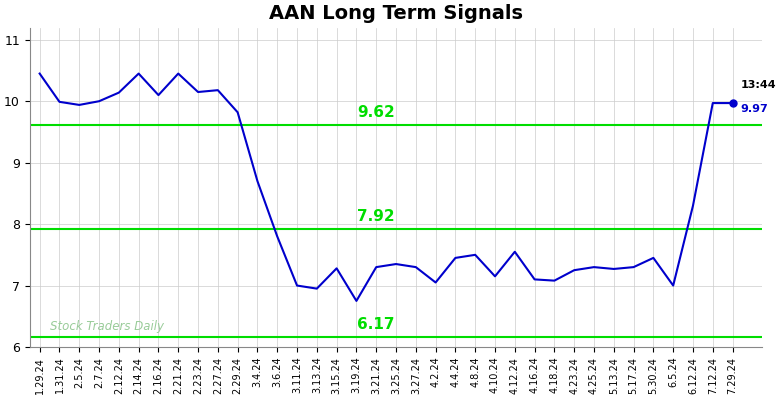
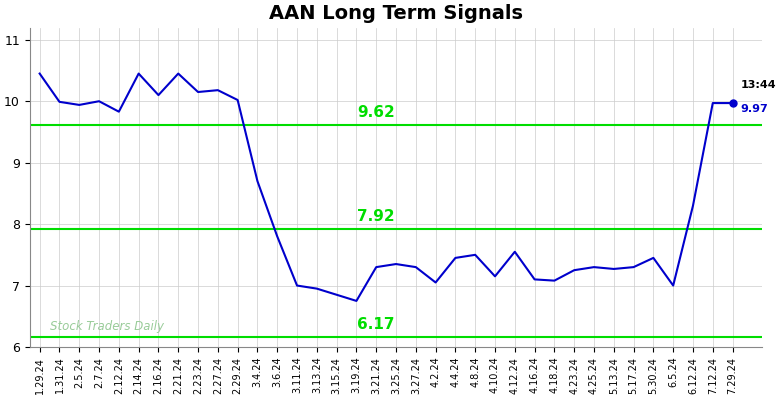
2.12.24: 10.14 -> 9.83
2.29.24: 9.82 -> 10.02
3.15.24: 7.28 -> 6.85
